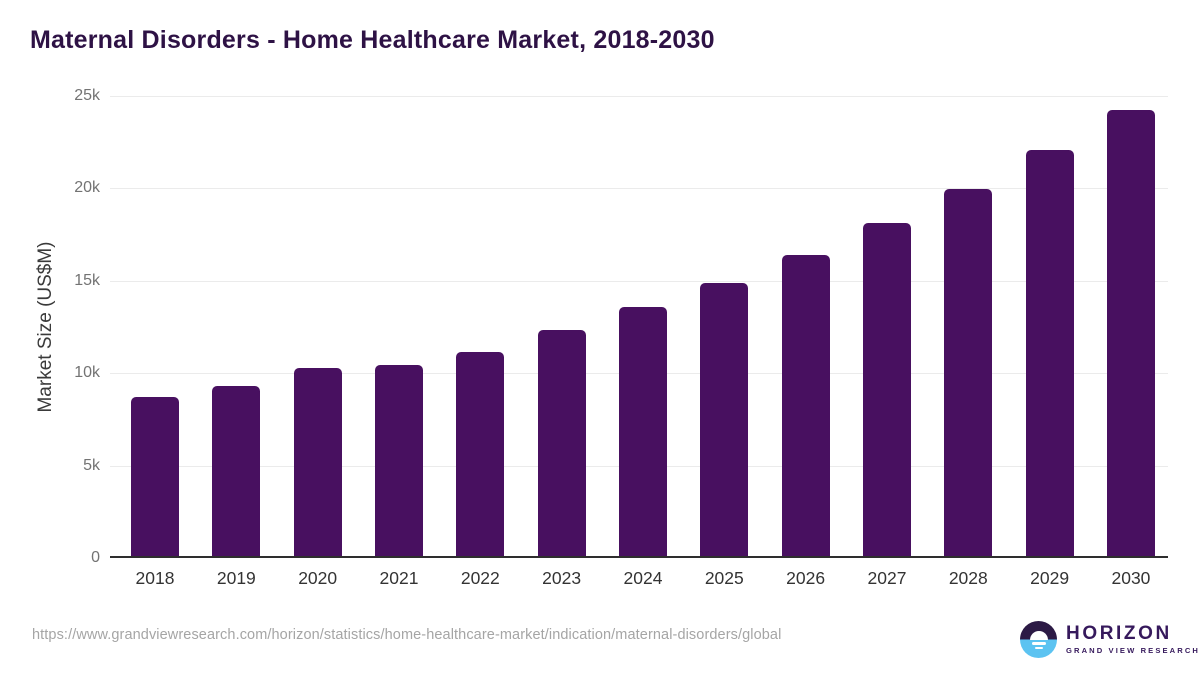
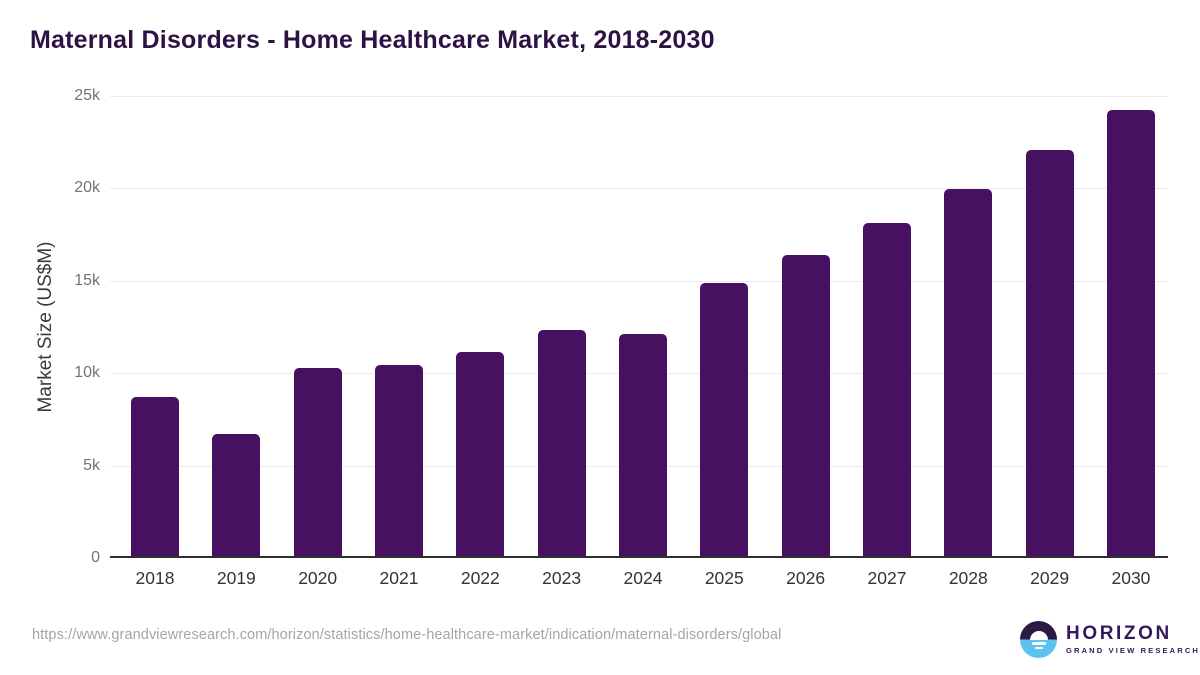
2019: 9.2k -> 6.6k
2024: 13.4k -> 12.0k
